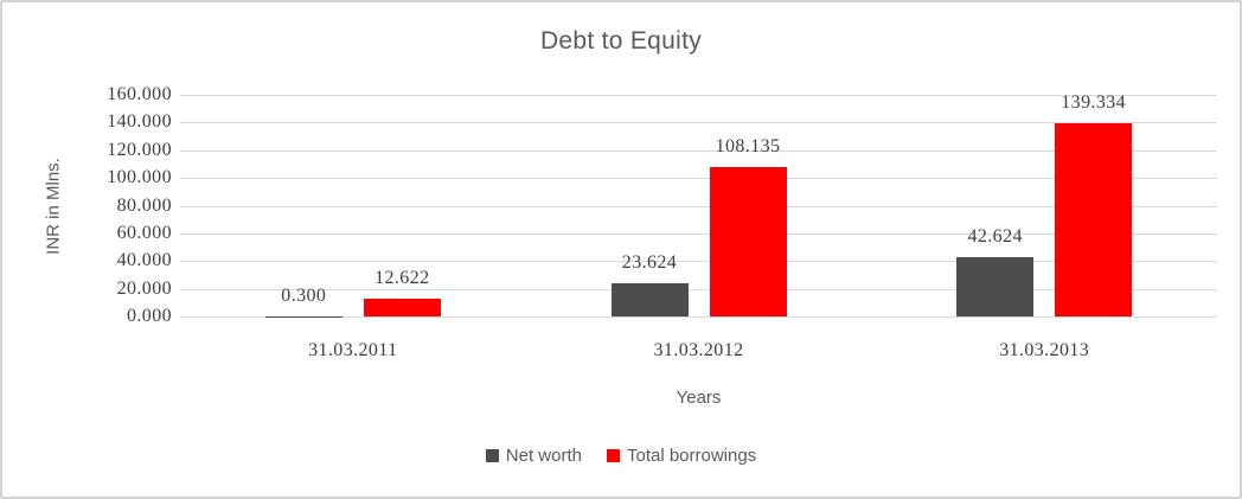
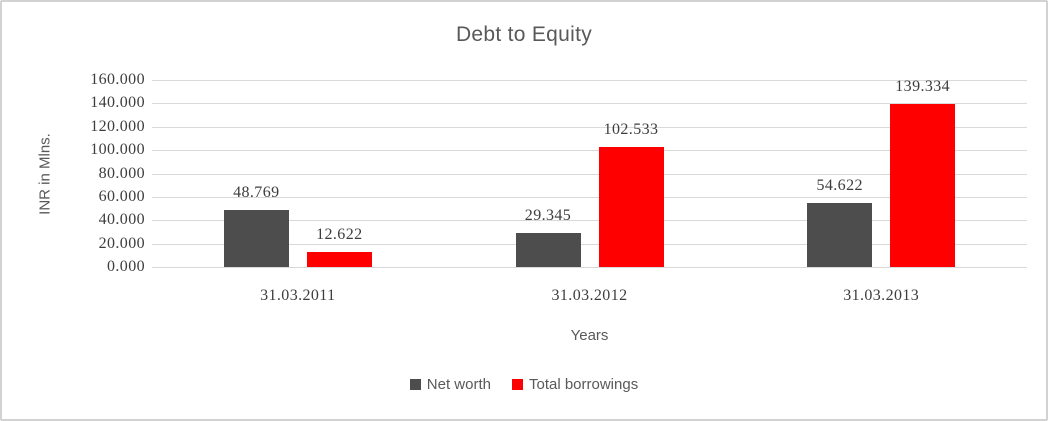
Net worth/31.03.2011: 0.300 -> 48.769
Net worth/31.03.2012: 23.624 -> 29.345
Total borrowings/31.03.2012: 108.135 -> 102.533
Net worth/31.03.2013: 42.624 -> 54.622
